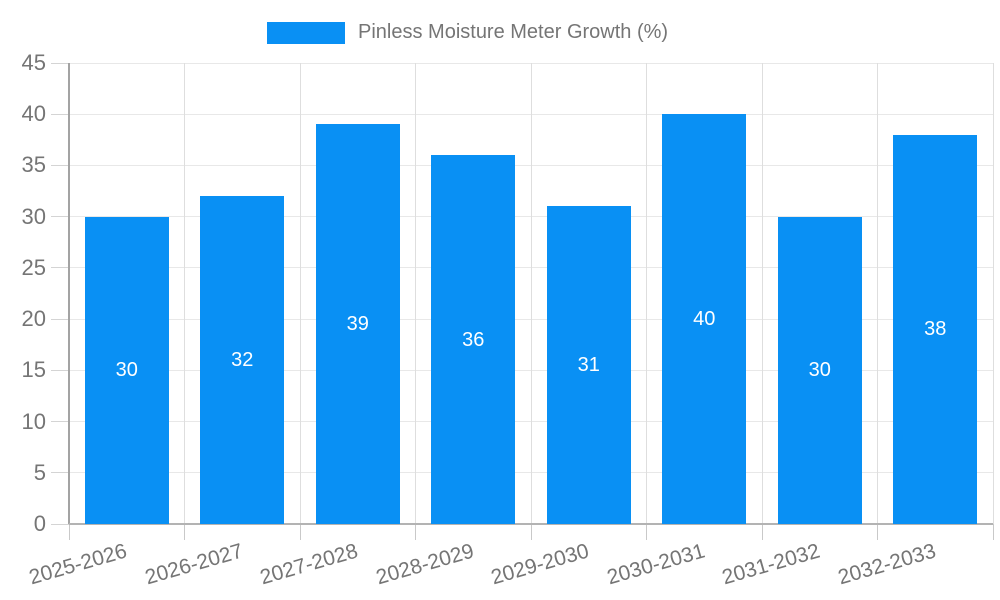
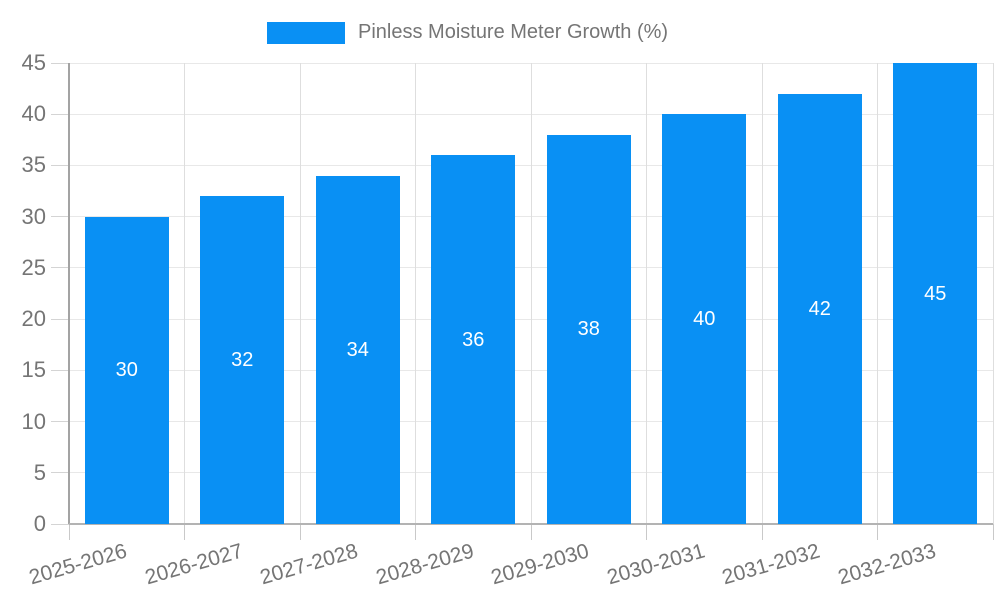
2027-2028: 39 -> 34
2029-2030: 31 -> 38
2031-2032: 30 -> 42
2032-2033: 38 -> 45
